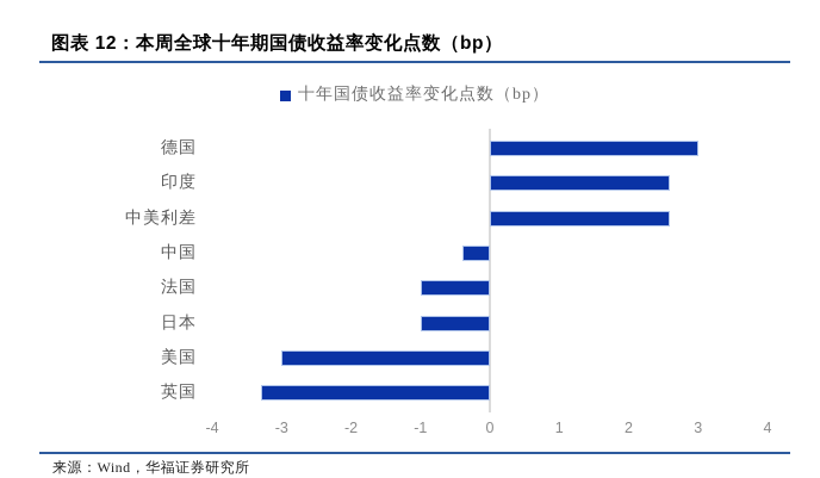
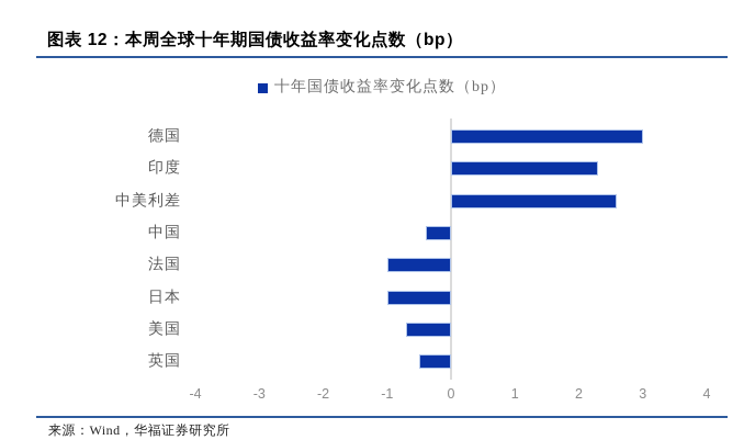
印度: 2.6 -> 2.3
美国: -3.0 -> -0.7
英国: -3.3 -> -0.5
